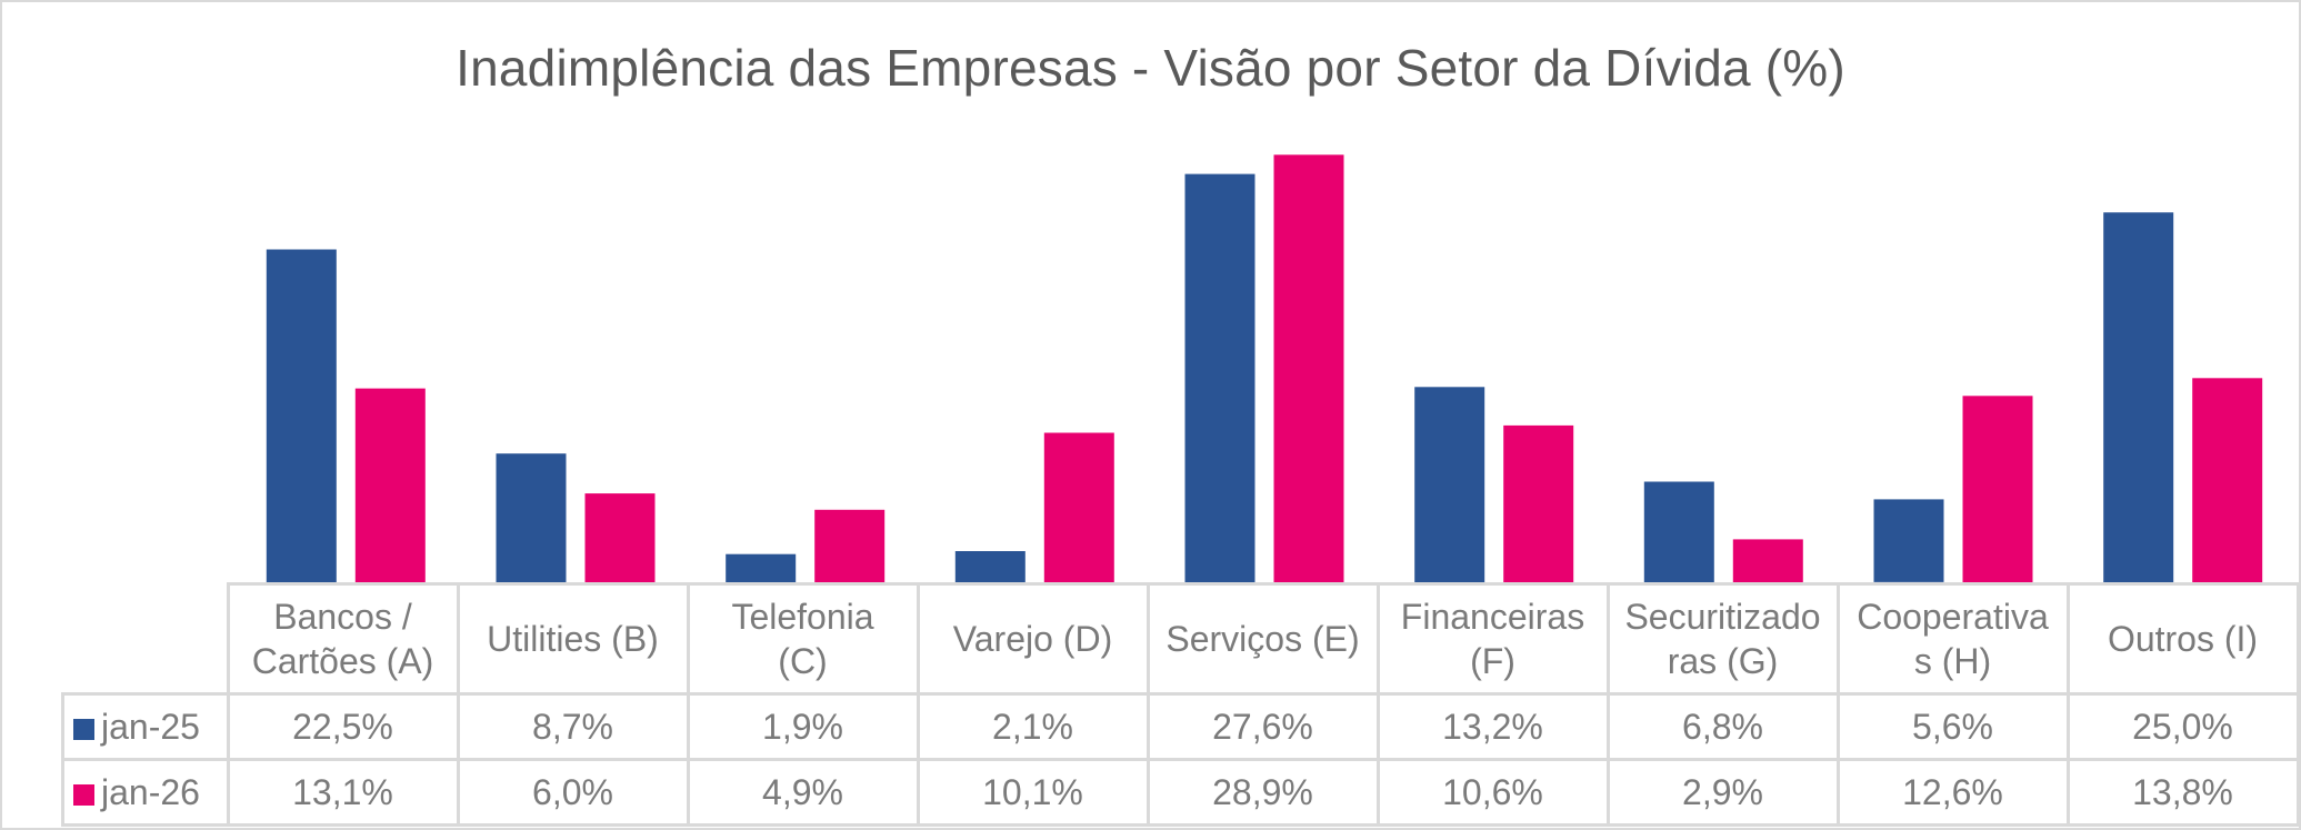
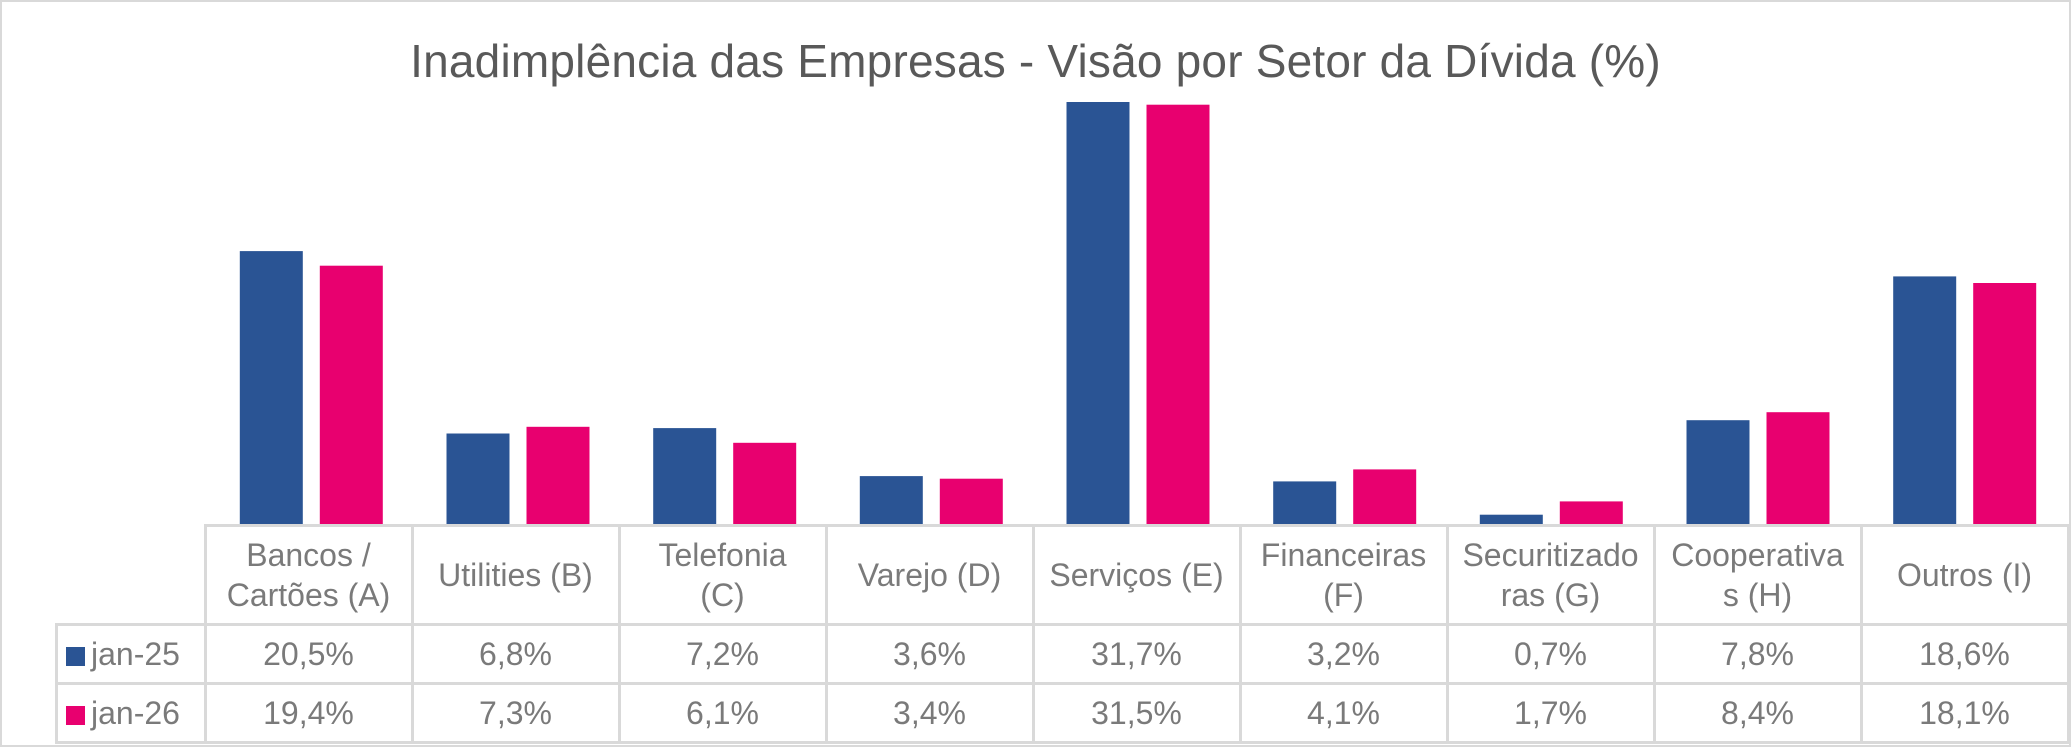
jan-25/Bancos / Cartões (A): 22,5% -> 20,5%
jan-26/Bancos / Cartões (A): 13,1% -> 19,4%
jan-25/Utilities (B): 8,7% -> 6,8%
jan-26/Utilities (B): 6,0% -> 7,3%
jan-25/Telefonia (C): 1,9% -> 7,2%
jan-26/Telefonia (C): 4,9% -> 6,1%
jan-25/Varejo (D): 2,1% -> 3,6%
jan-26/Varejo (D): 10,1% -> 3,4%
jan-25/Serviços (E): 27,6% -> 31,7%
jan-26/Serviços (E): 28,9% -> 31,5%
jan-25/Financeiras (F): 13,2% -> 3,2%
jan-26/Financeiras (F): 10,6% -> 4,1%
jan-25/Securitizadoras (G): 6,8% -> 0,7%
jan-26/Securitizadoras (G): 2,9% -> 1,7%
jan-25/Cooperativas (H): 5,6% -> 7,8%
jan-26/Cooperativas (H): 12,6% -> 8,4%
jan-25/Outros (I): 25,0% -> 18,6%
jan-26/Outros (I): 13,8% -> 18,1%
